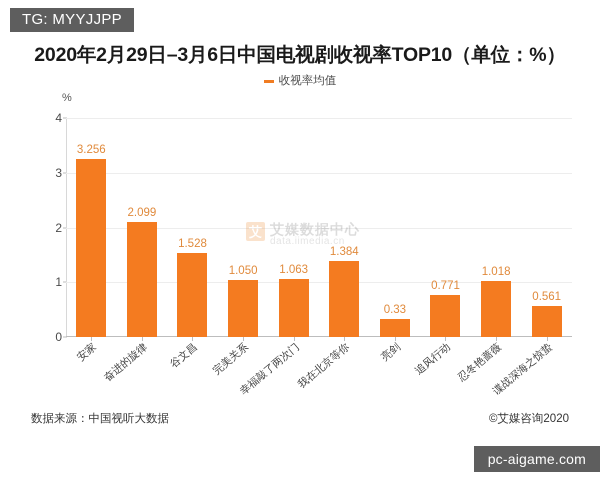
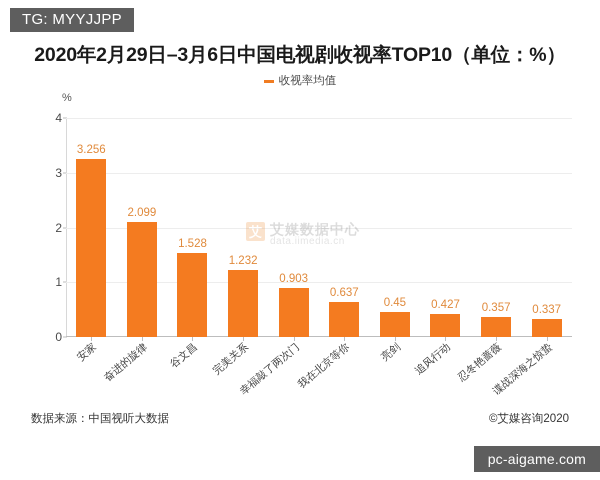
完美关系: 1.050 -> 1.232
幸福敲了两次门: 1.063 -> 0.903
我在北京等你: 1.384 -> 0.637
亮剑: 0.33 -> 0.45
追风行动: 0.771 -> 0.427
忍冬艳蔷薇: 1.018 -> 0.357
谍战深海之惊蛰: 0.561 -> 0.337
